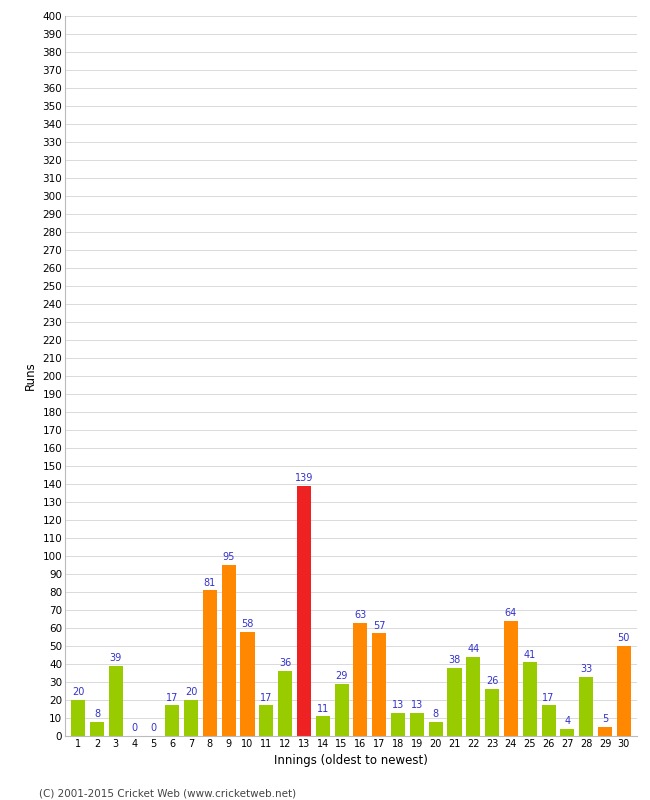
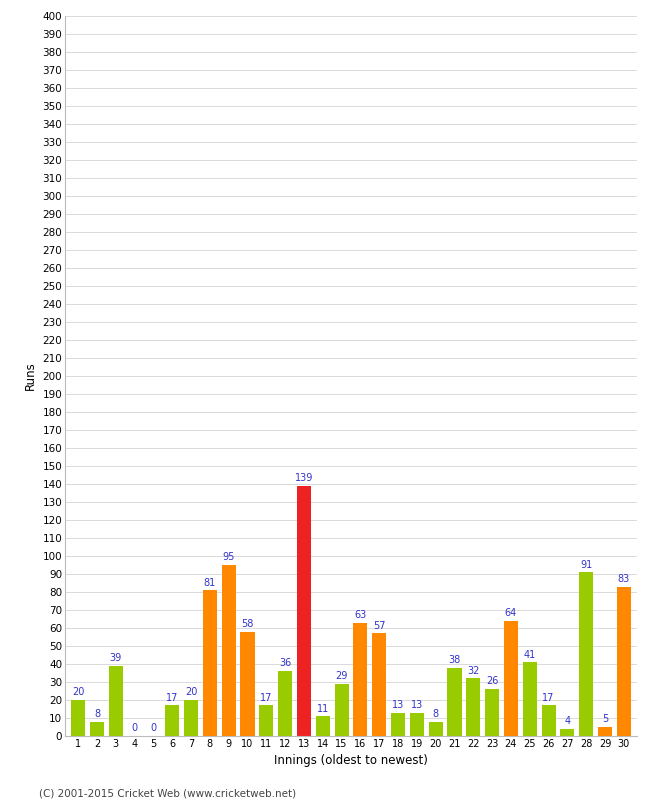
22: 44 -> 32
28: 33 -> 91
30: 50 -> 83
